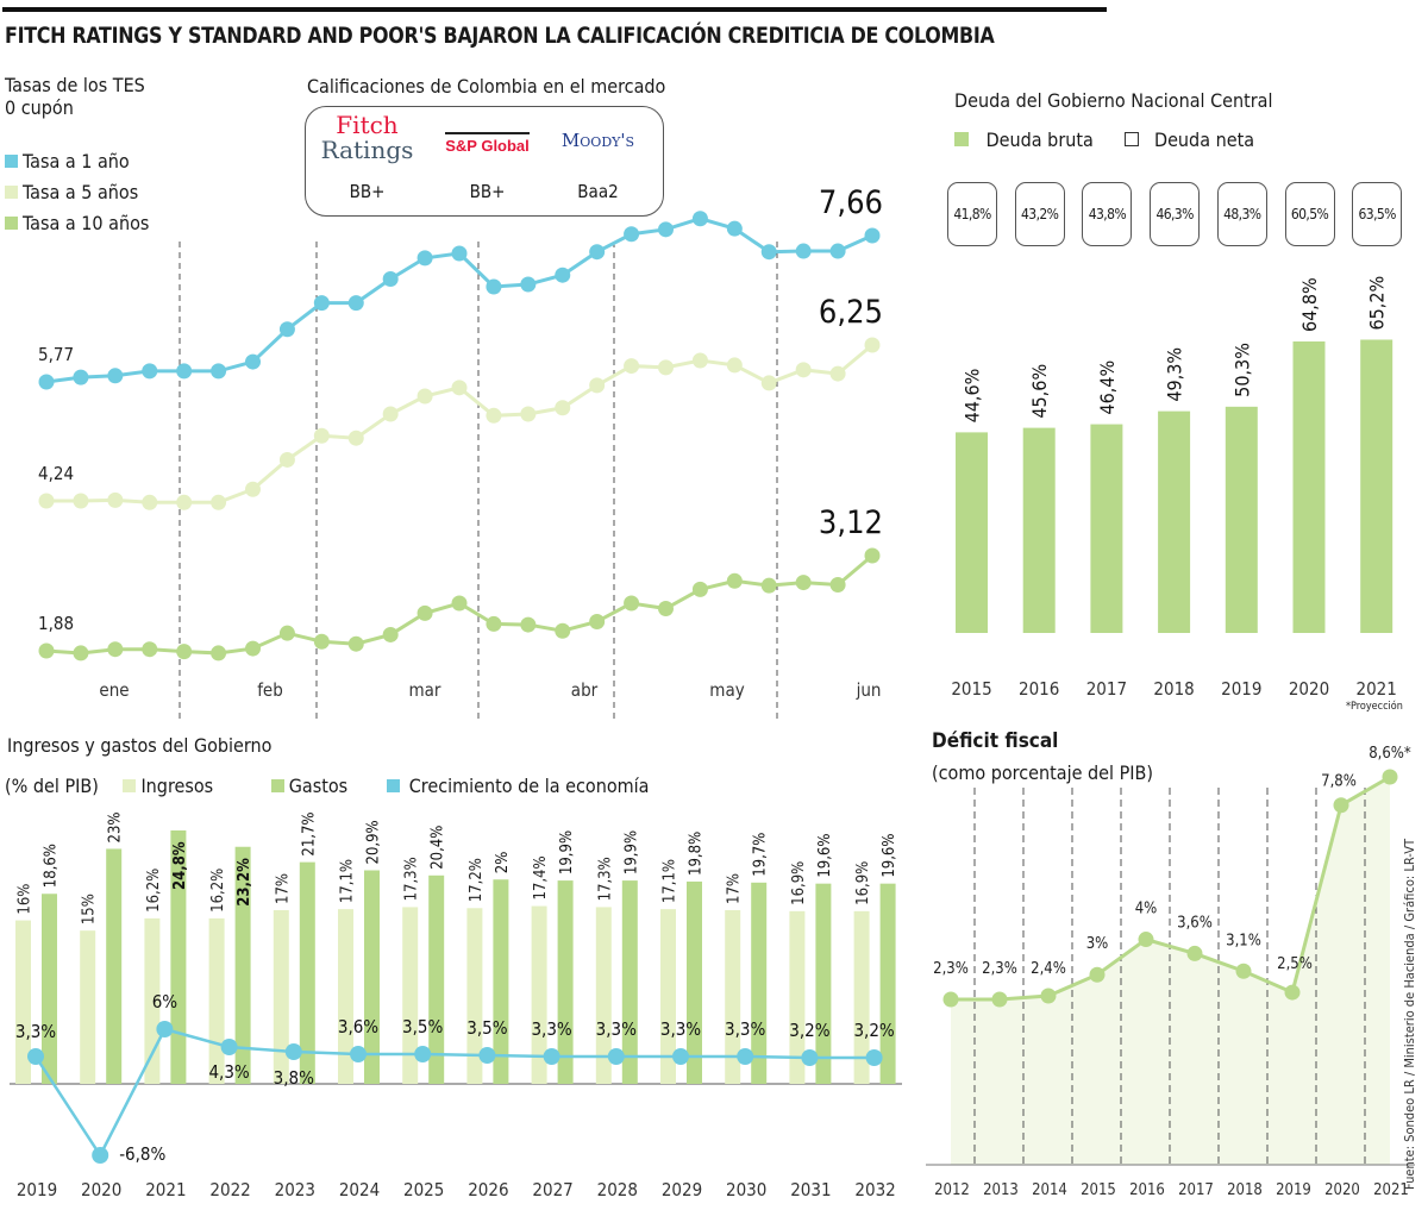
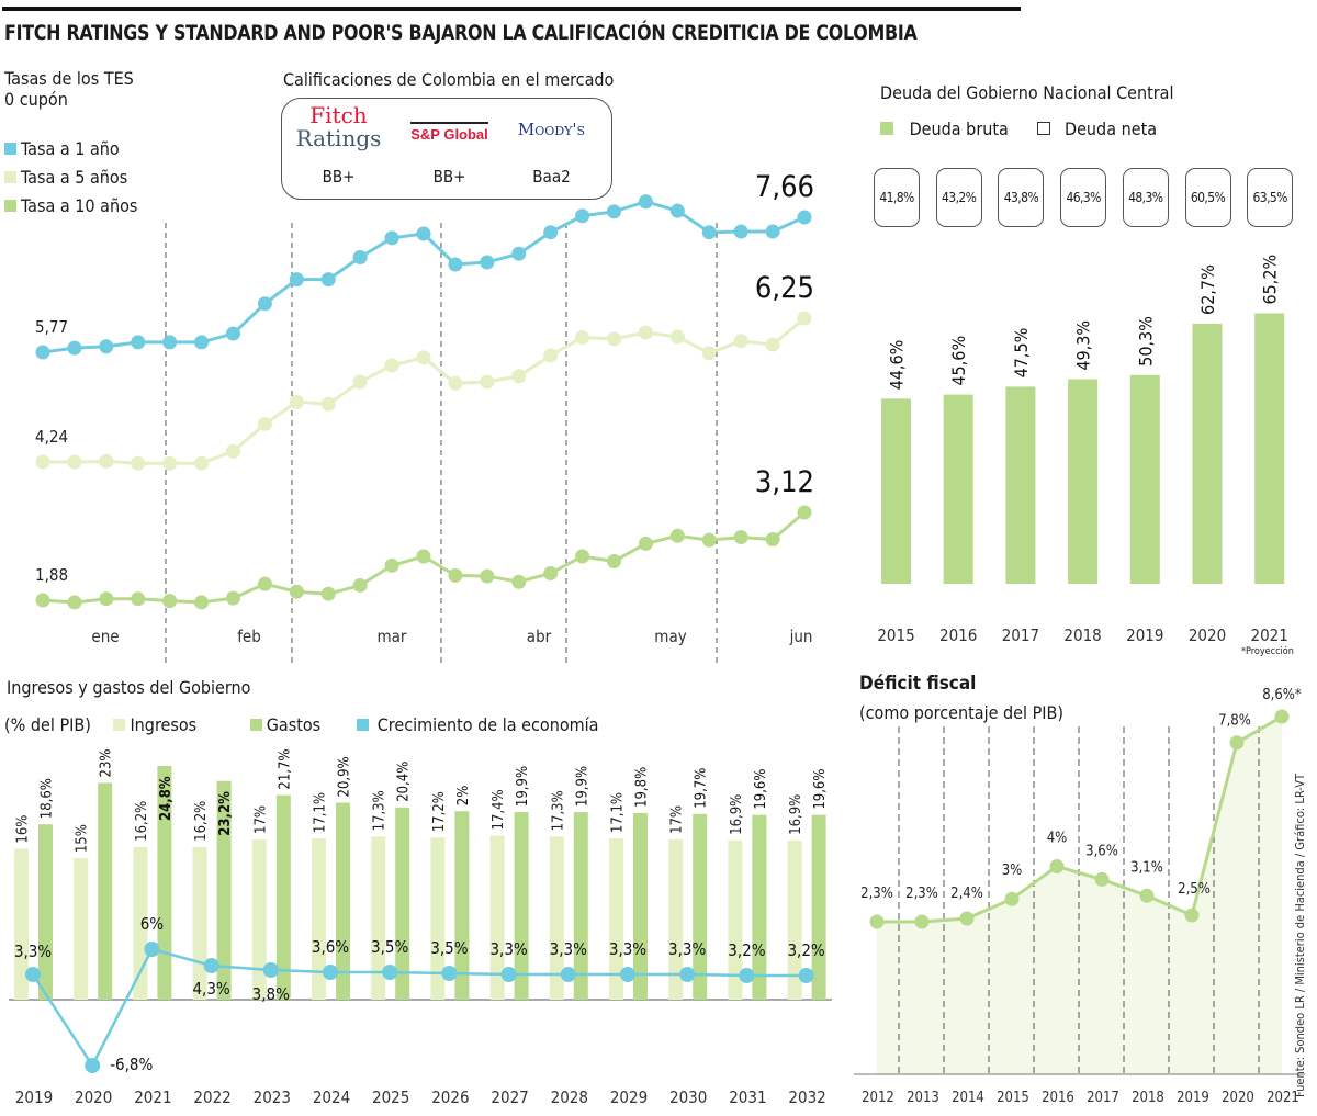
Deuda del Gobierno Nacional Central/Deuda bruta/2017: 46,4% -> 47,5%
Deuda del Gobierno Nacional Central/Deuda bruta/2020: 64,8% -> 62,7%
